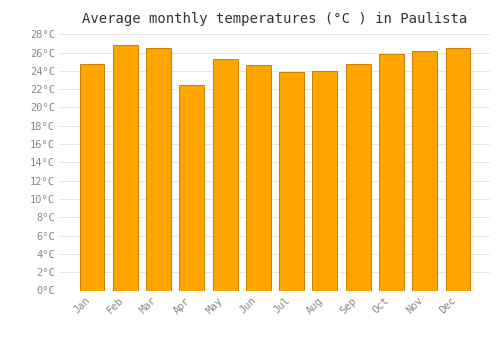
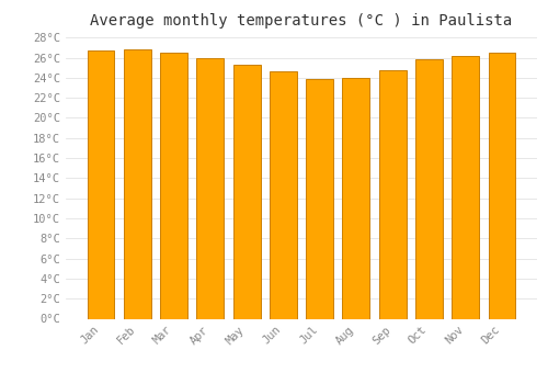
Jan: 24.8°C -> 26.7°C
Apr: 22.4°C -> 26.0°C
